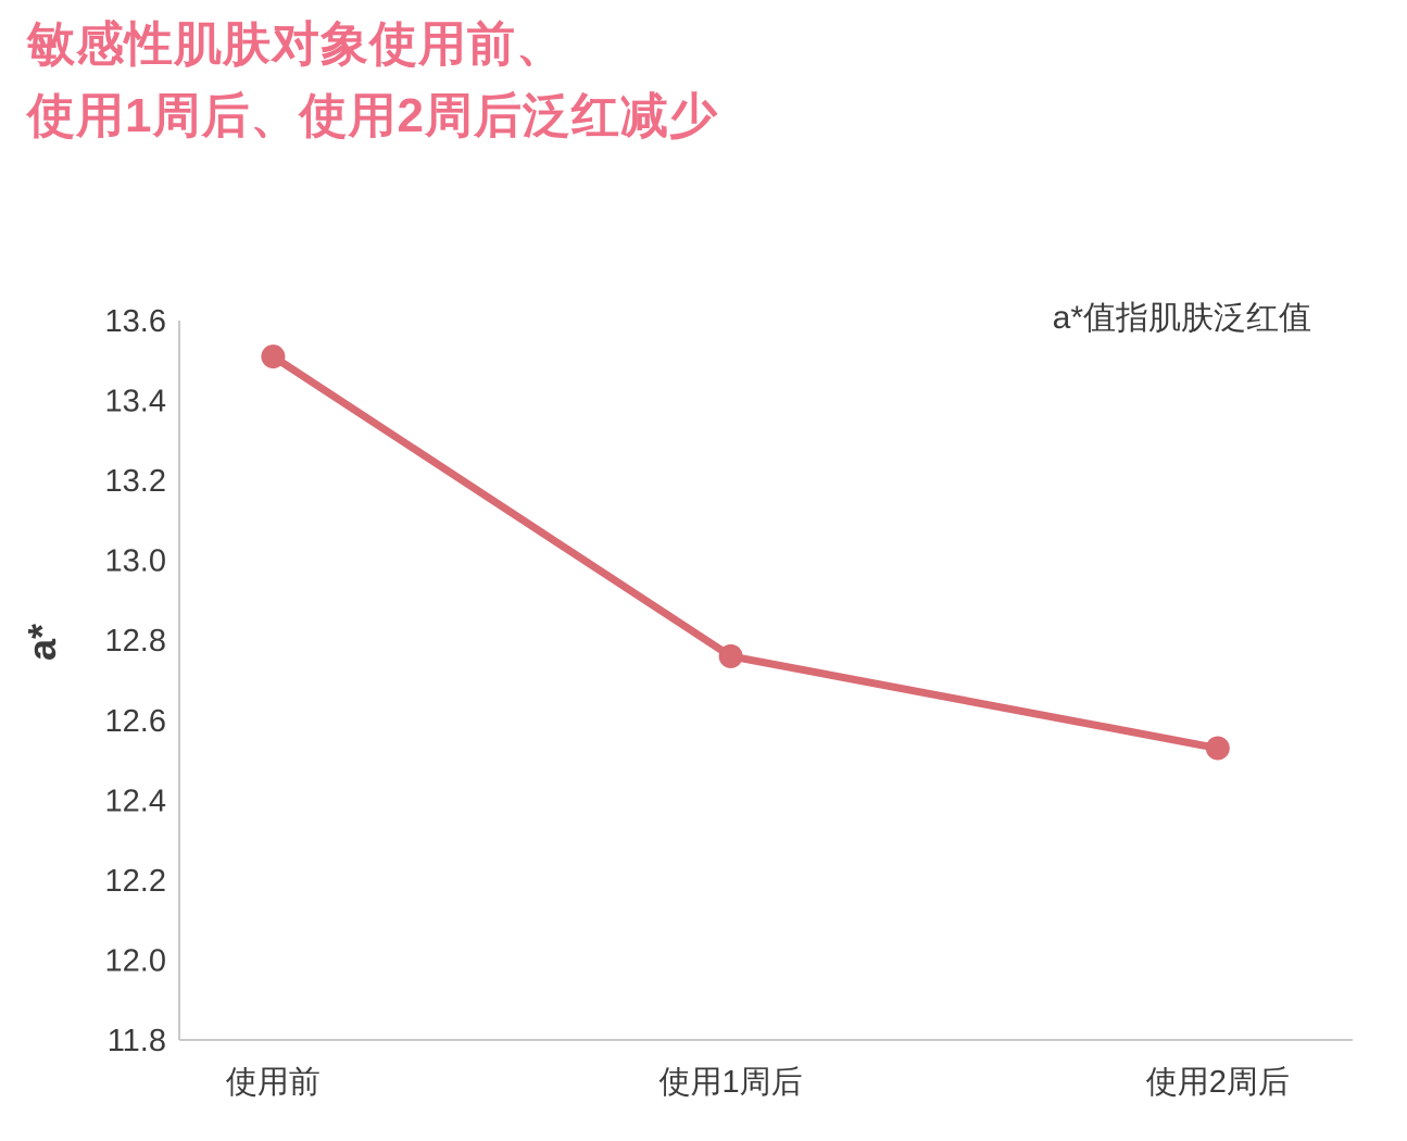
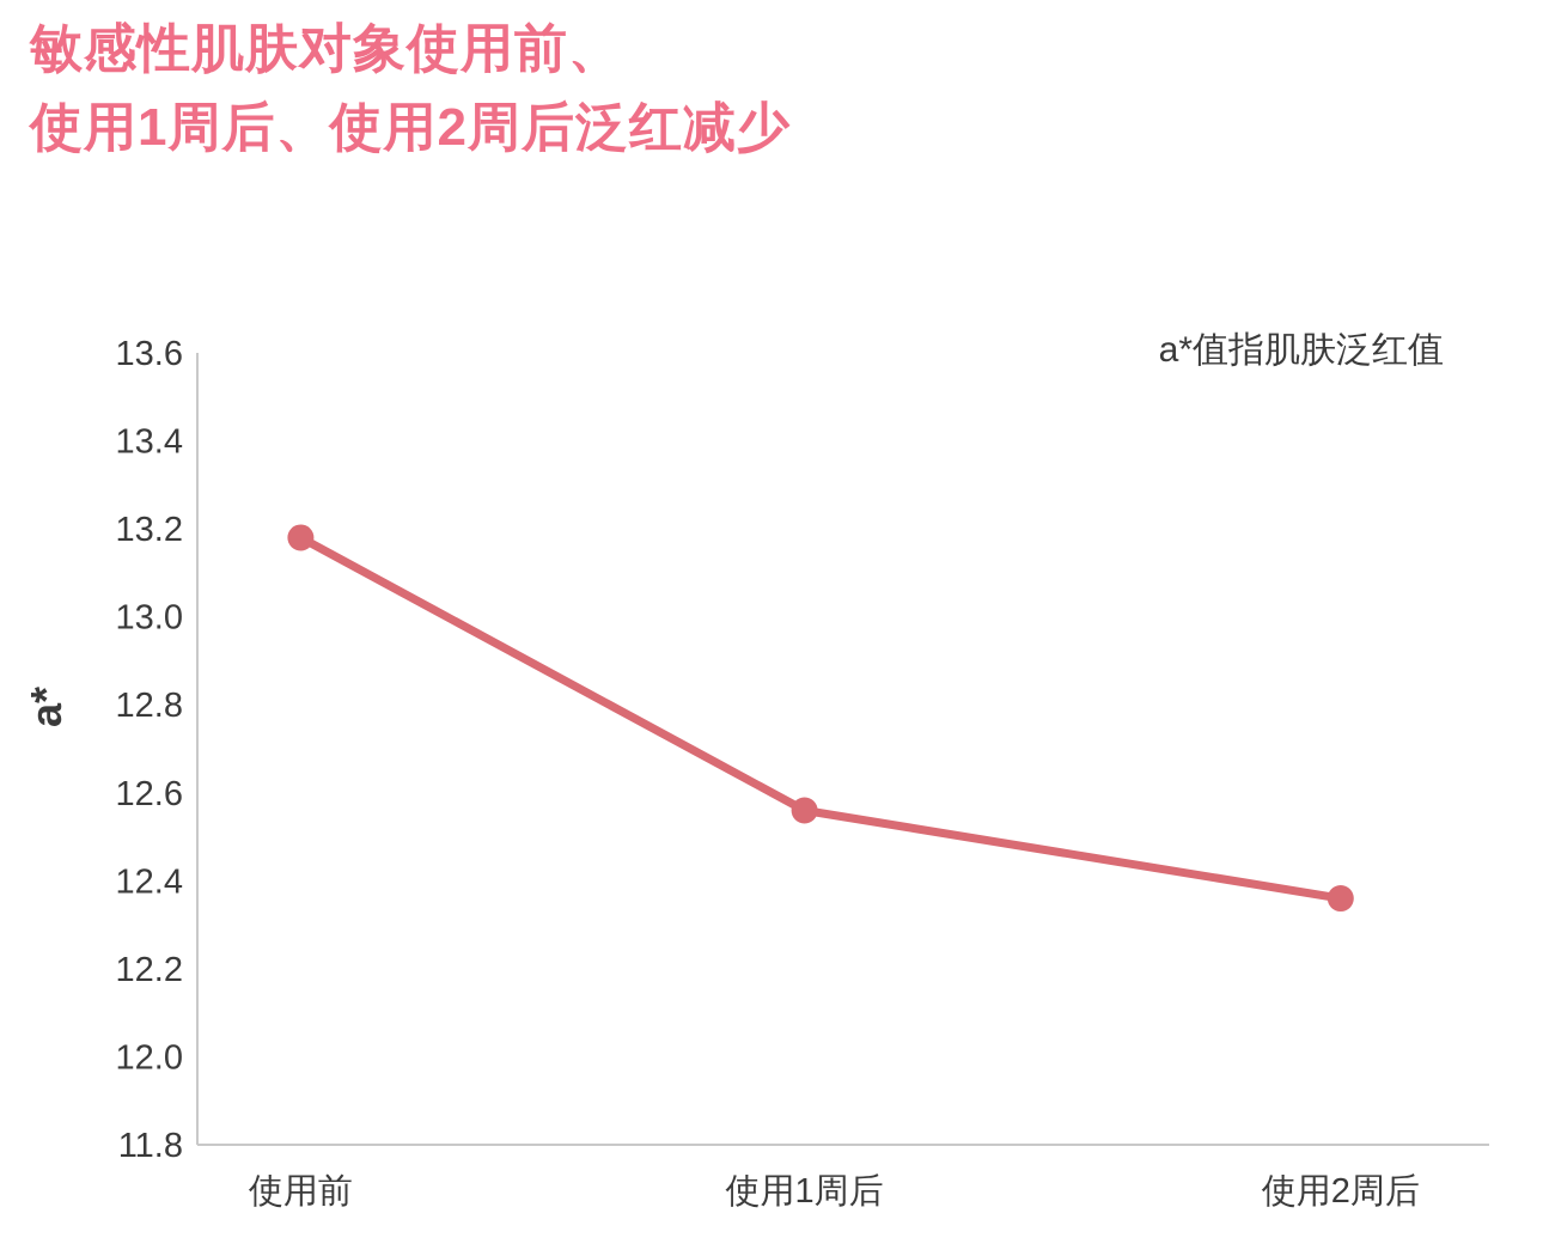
使用前: 13.51 -> 13.18
使用1周后: 12.76 -> 12.56
使用2周后: 12.53 -> 12.36
